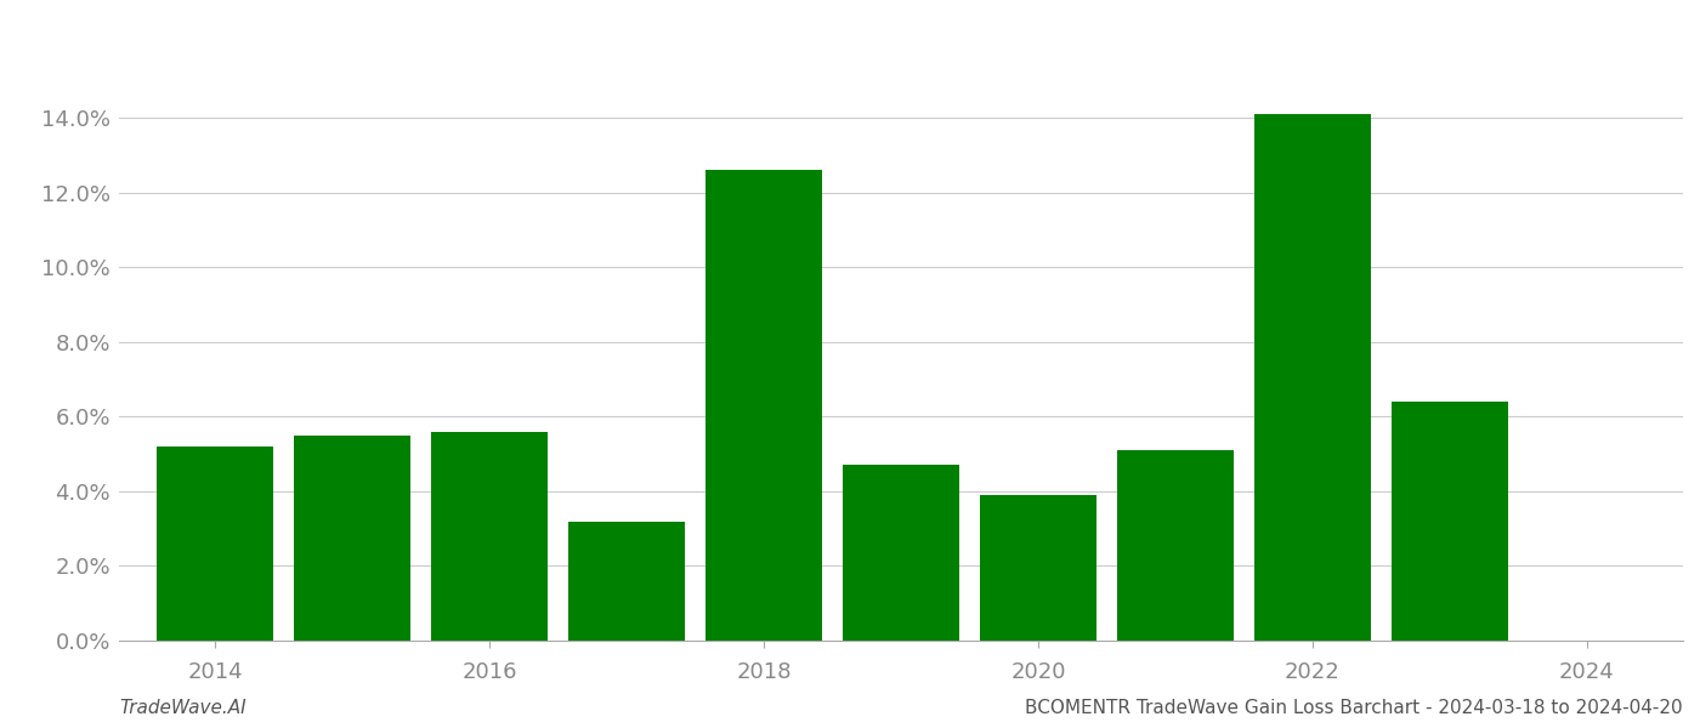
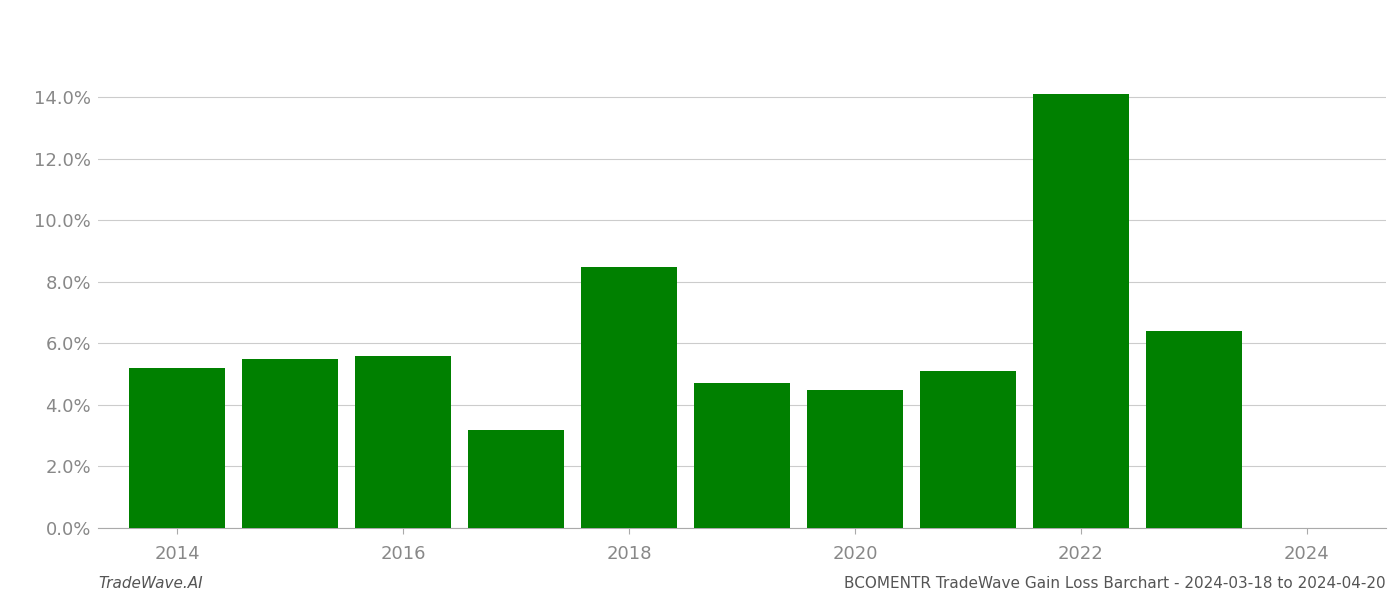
2018: 12.6% -> 8.5%
2020: 3.9% -> 4.5%
